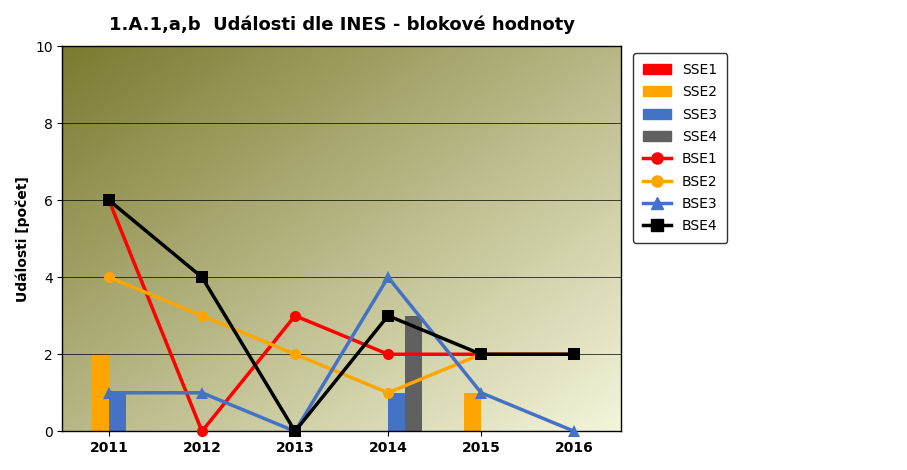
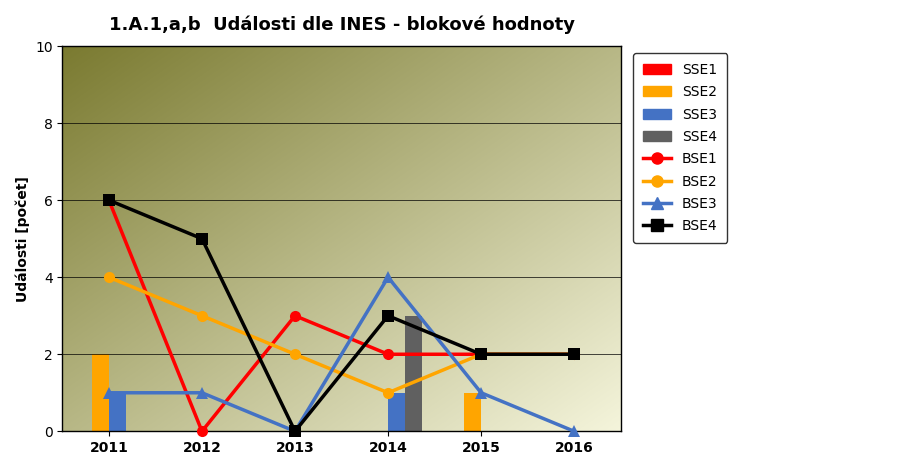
BSE4/2012: 4 -> 5
